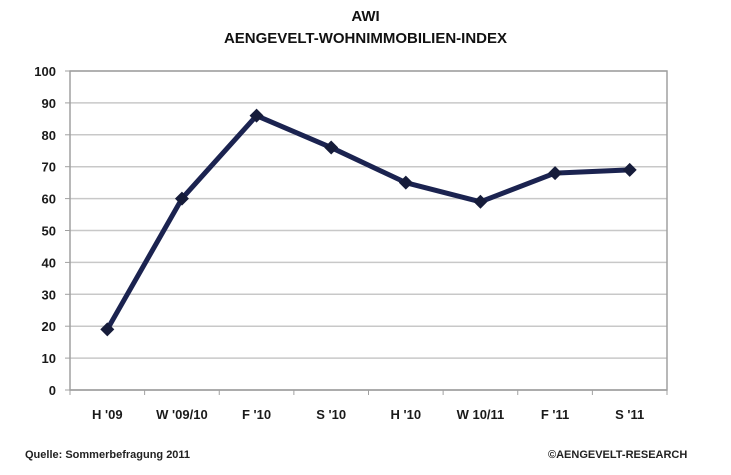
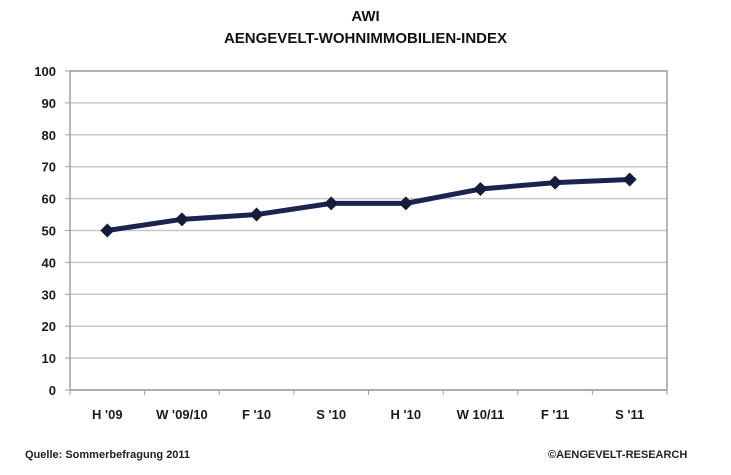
H '09: 19 -> 50
W '09/10: 60 -> 54
F '10: 86 -> 55
S '10: 76 -> 58
H '10: 65 -> 58
W 10/11: 59 -> 63
F '11: 68 -> 65
S '11: 69 -> 66
